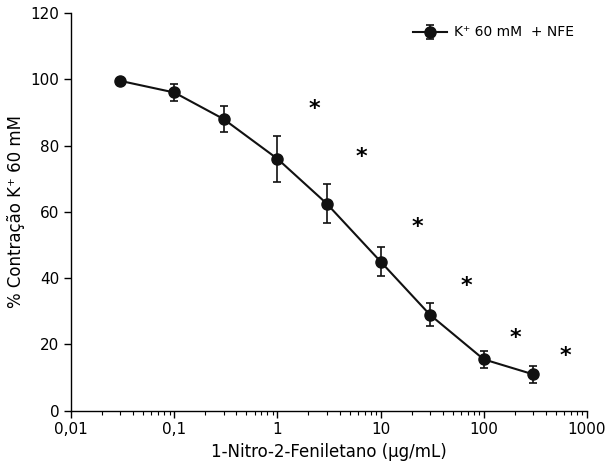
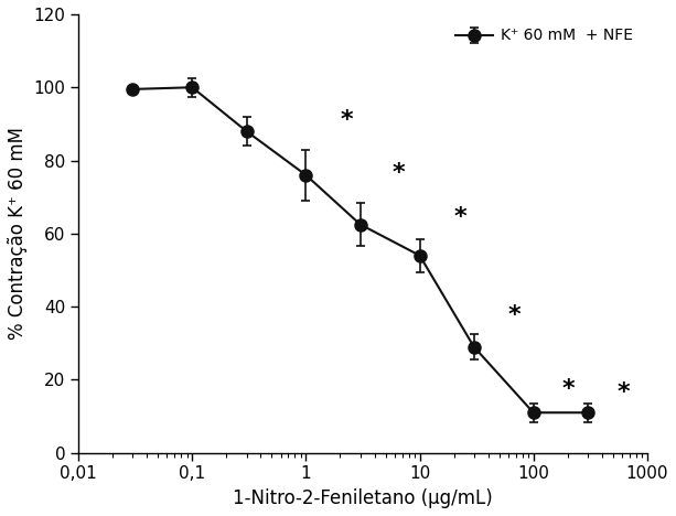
0,1: 96.0 -> 100.0
10: 45.0 -> 54.0
100: 15.5 -> 11.0
